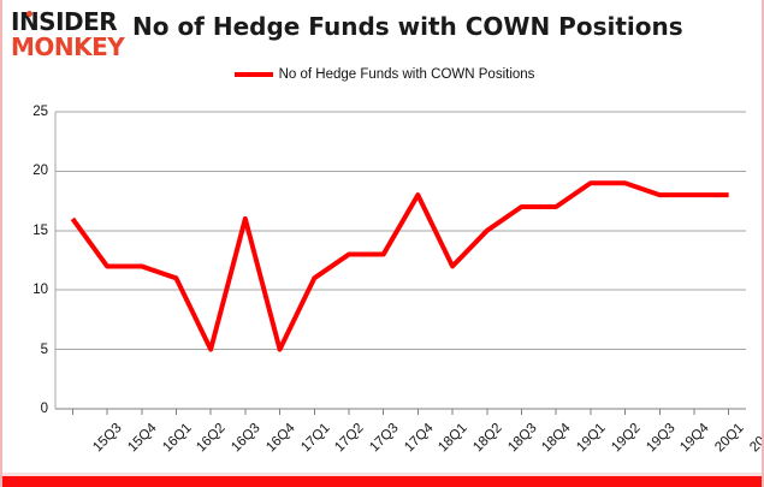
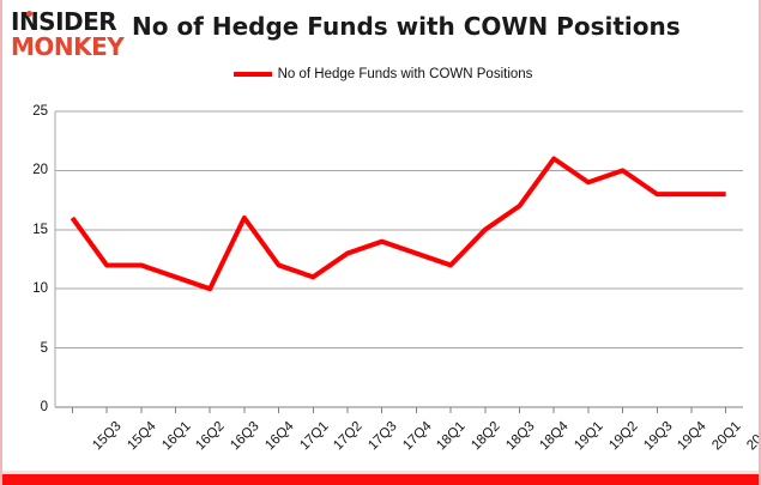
16Q3: 5 -> 10
17Q1: 5 -> 12
17Q4: 13 -> 14
18Q1: 18 -> 13
19Q1: 17 -> 21
19Q3: 19 -> 20
